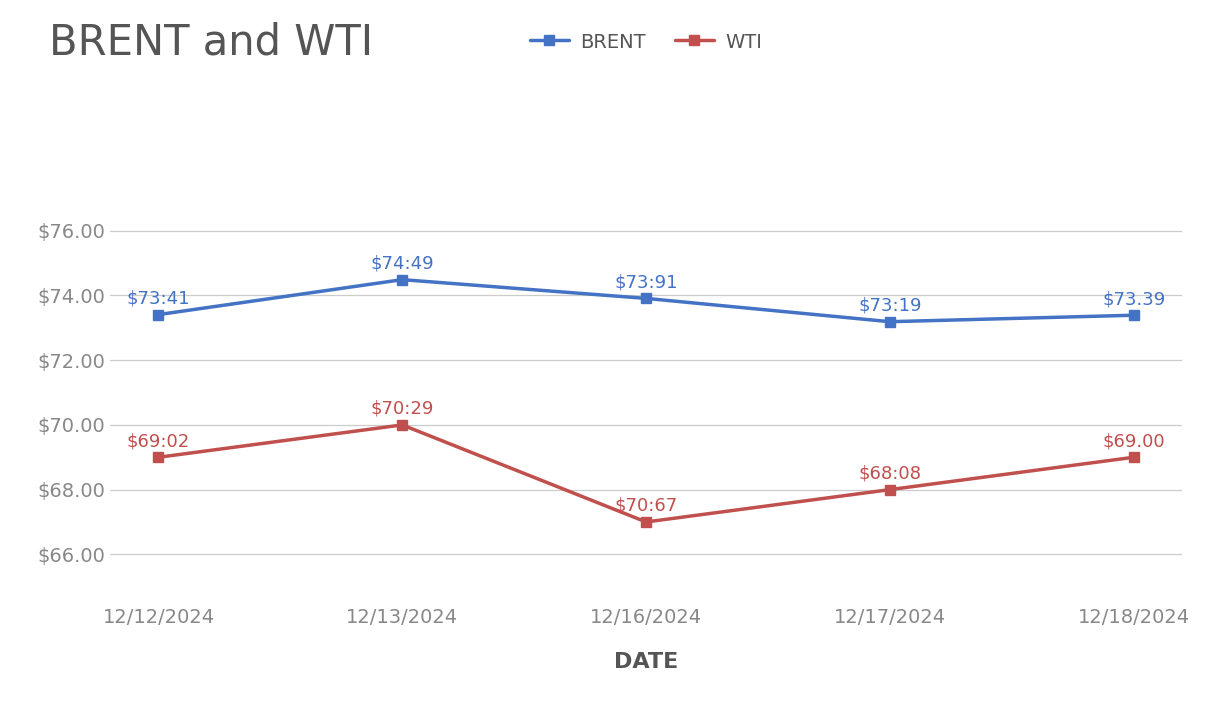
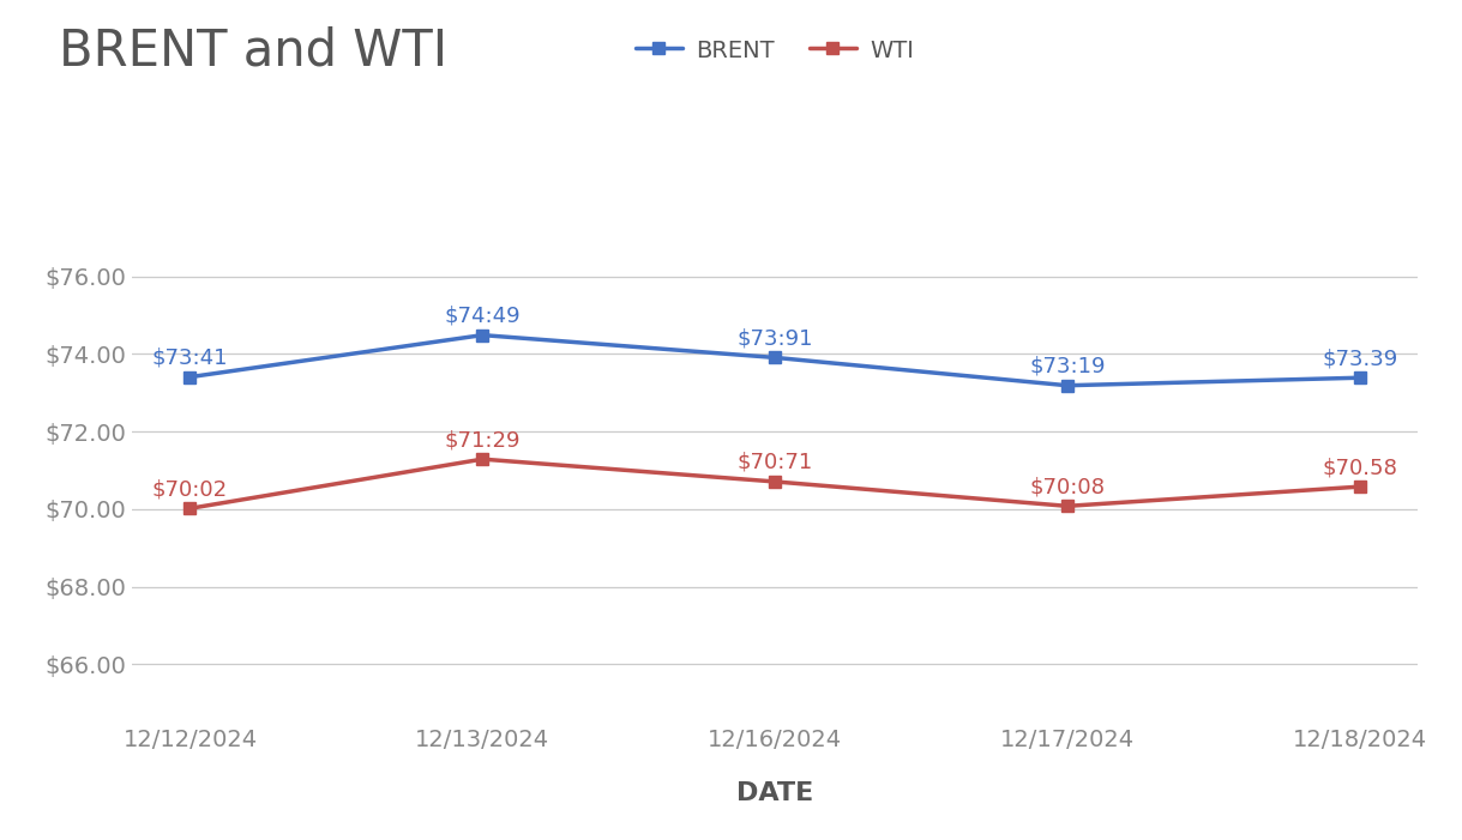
WTI/12/12/2024: 69 -> 70
WTI/12/13/2024: 70 -> 71
WTI/12/16/2024: 67 -> 71
WTI/12/17/2024: 68 -> 70
WTI/12/18/2024: $69.00 -> $70.58
